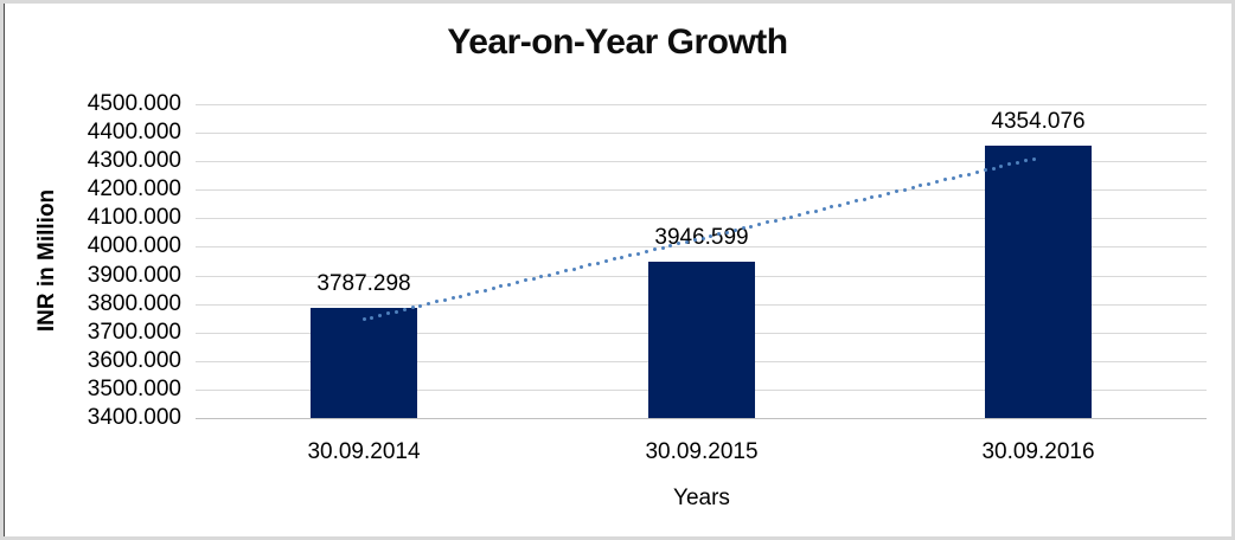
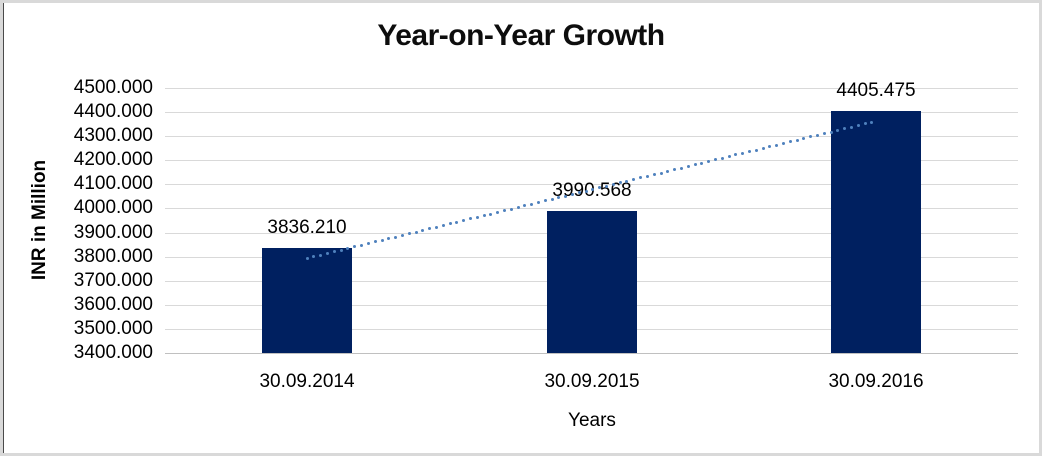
30.09.2014: 3787.298 -> 3836.210
30.09.2015: 3946.599 -> 3990.568
30.09.2016: 4354.076 -> 4405.475
